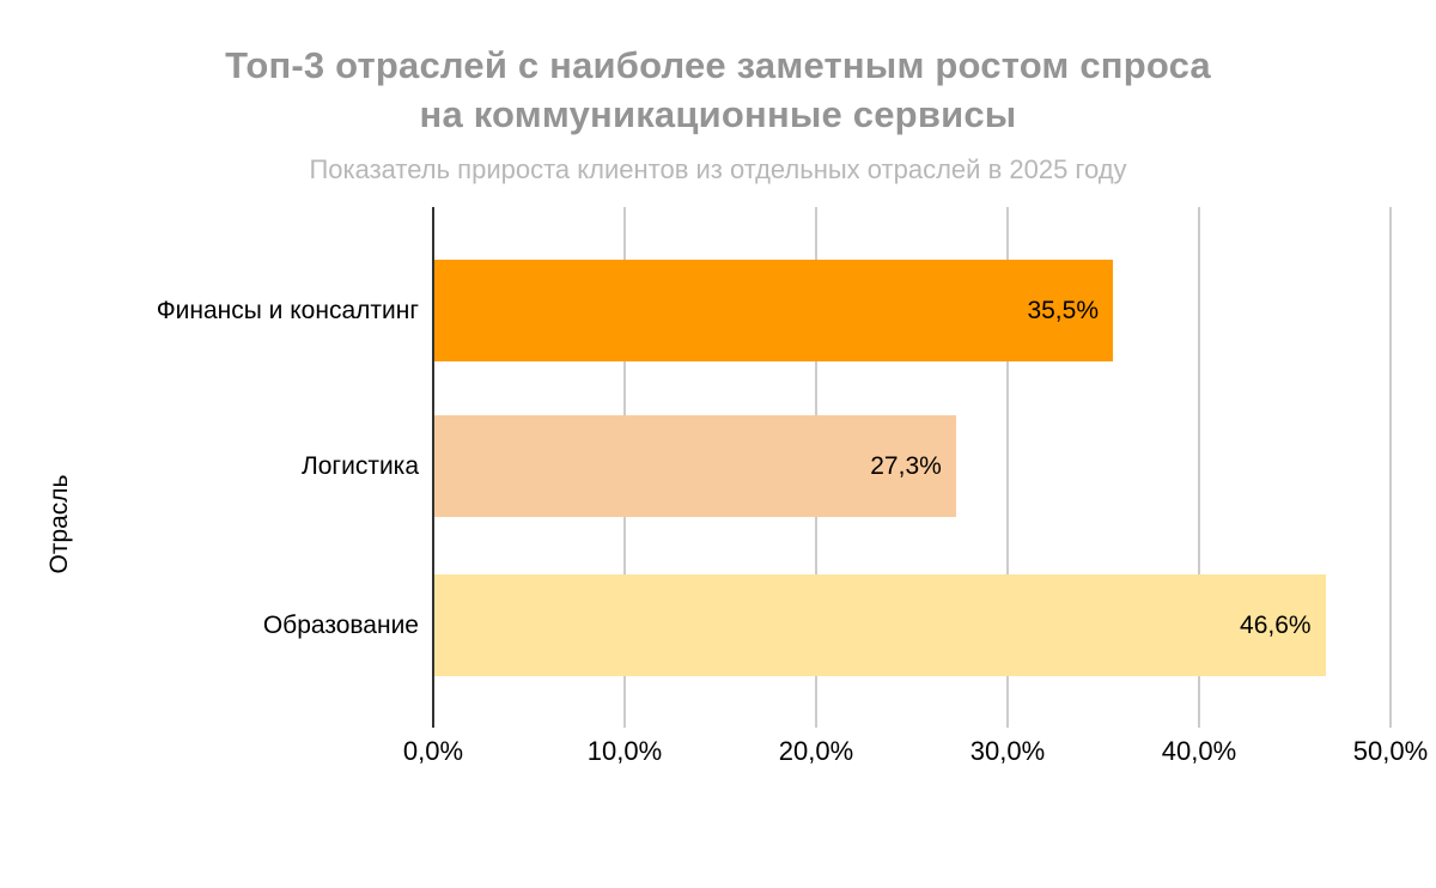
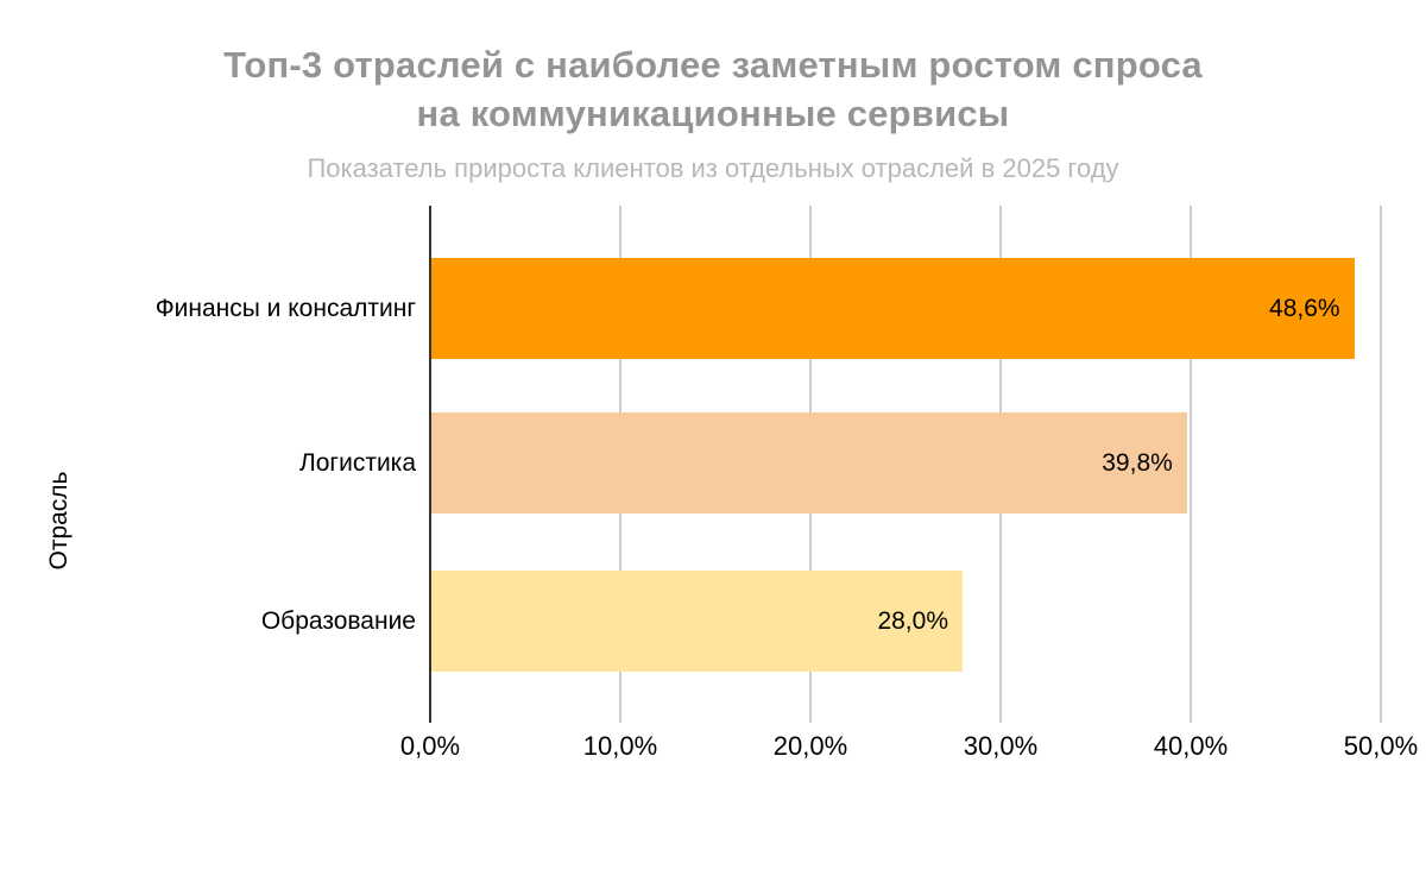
Финансы и консалтинг: 35,5% -> 48,6%
Логистика: 27,3% -> 39,8%
Образование: 46,6% -> 28,0%
